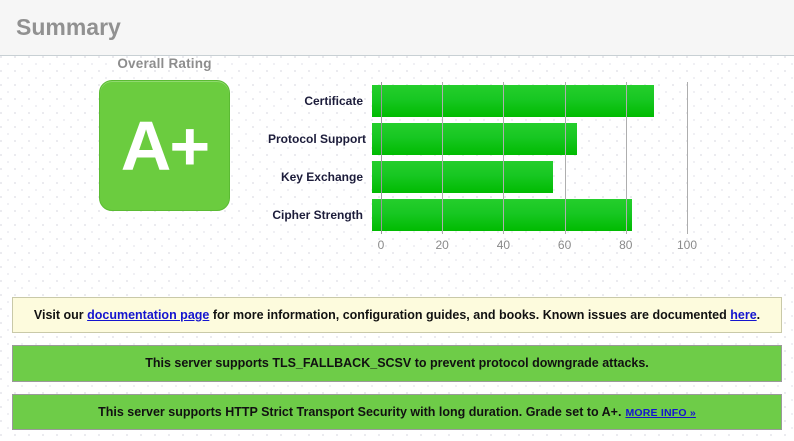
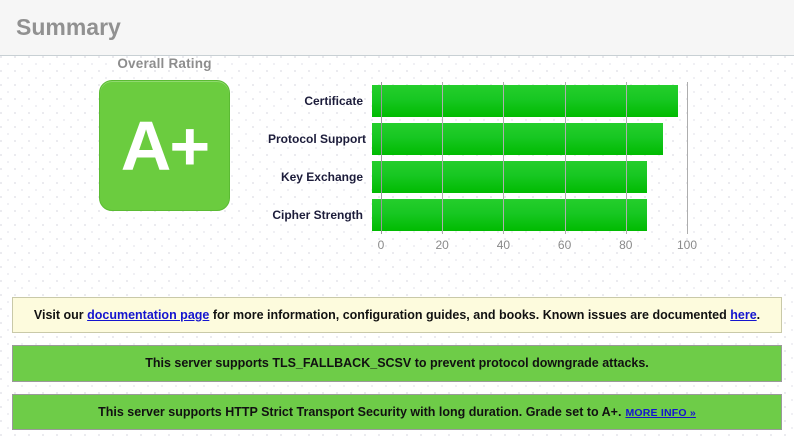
Certificate: 92 -> 100
Protocol Support: 67 -> 95
Key Exchange: 59 -> 90
Cipher Strength: 85 -> 90
